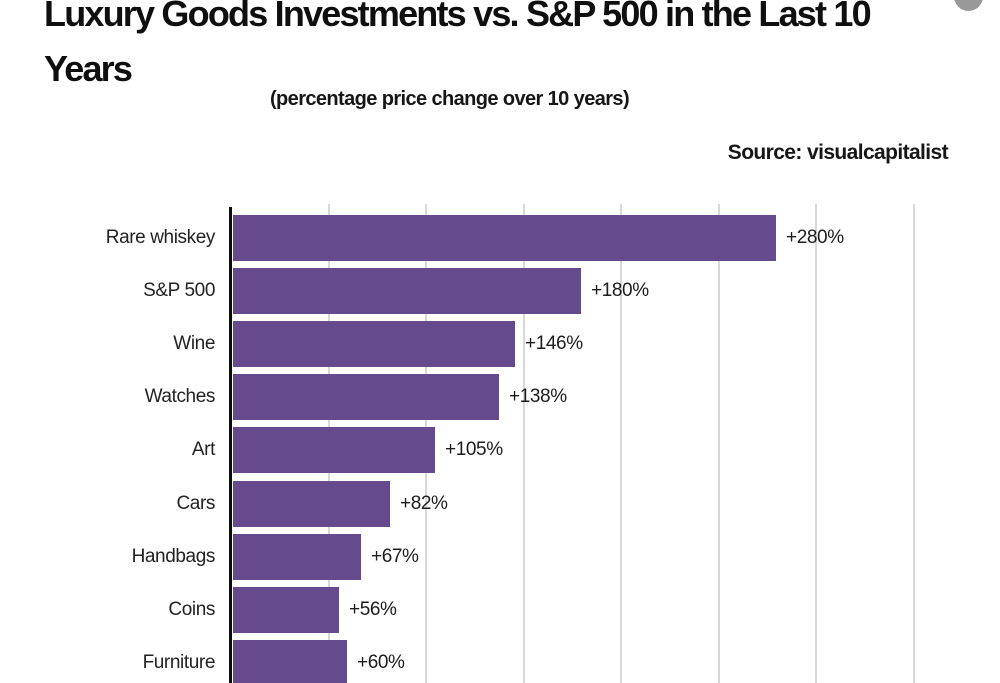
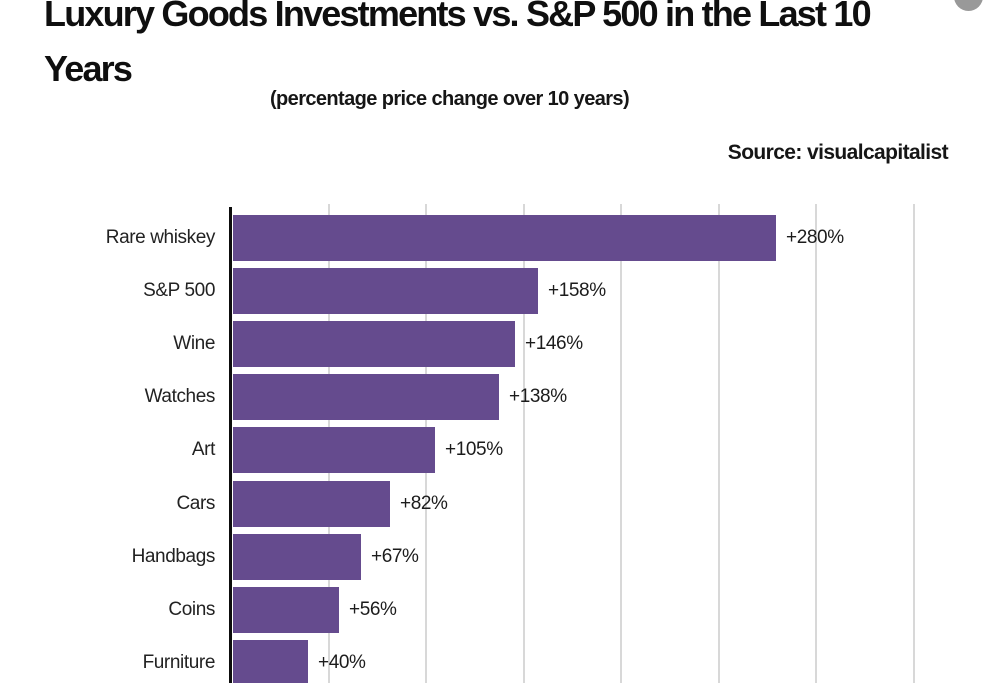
S&P 500: +180% -> +158%
Furniture: +60% -> +40%
